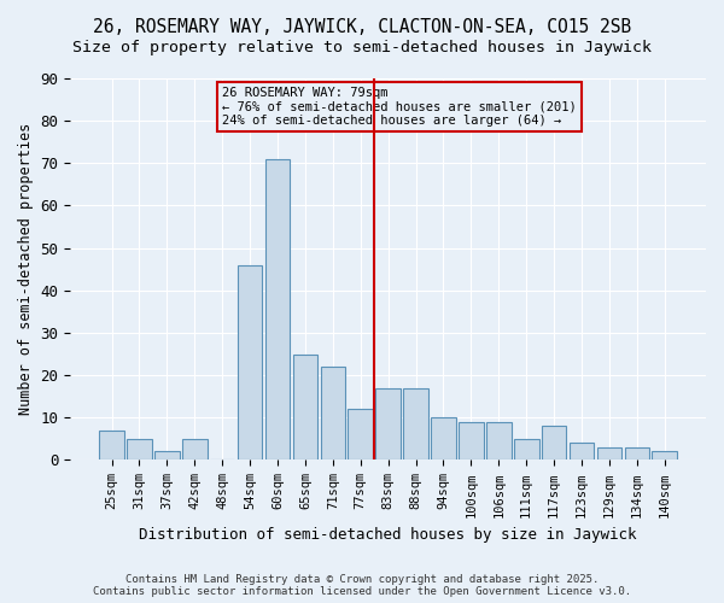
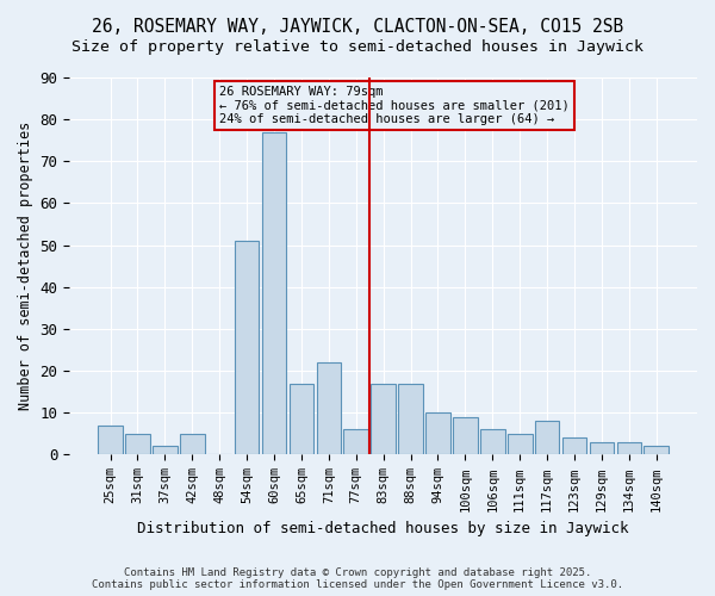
54sqm: 46 -> 51
60sqm: 71 -> 77
65sqm: 25 -> 17
77sqm: 12 -> 6
106sqm: 9 -> 6
